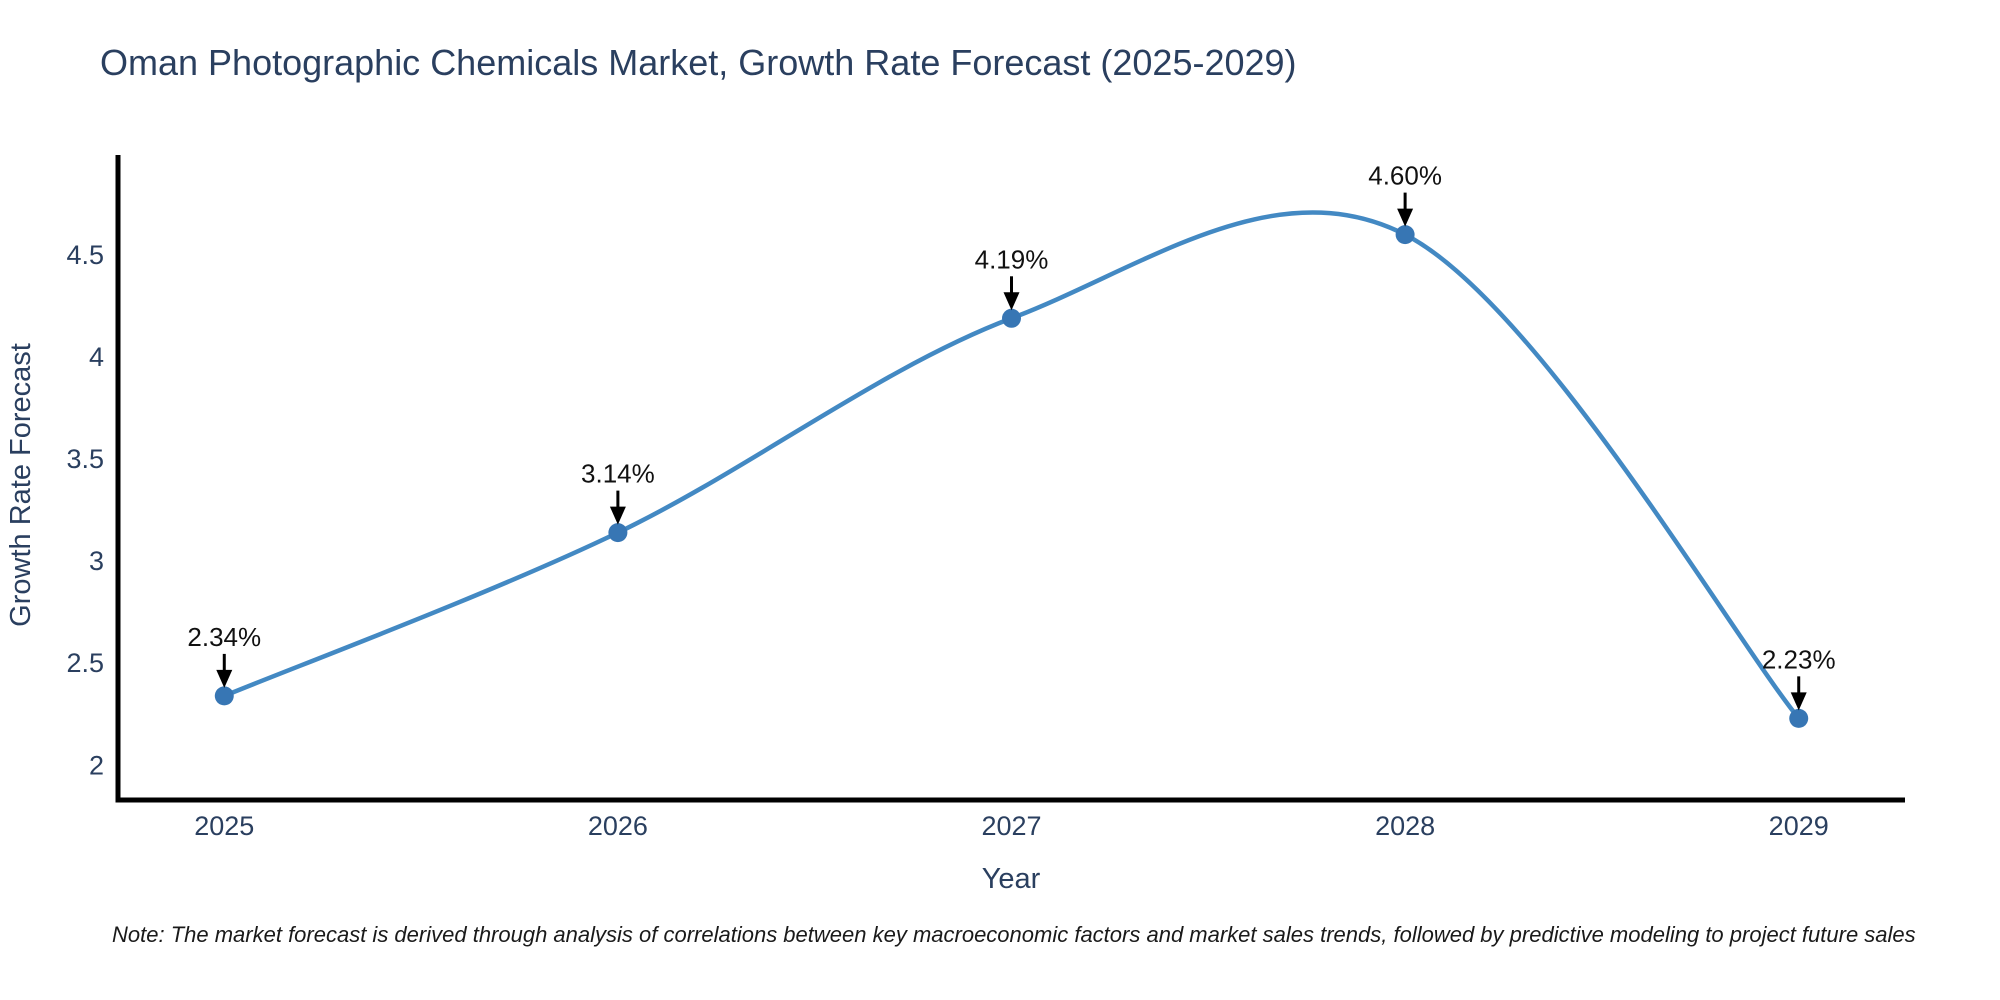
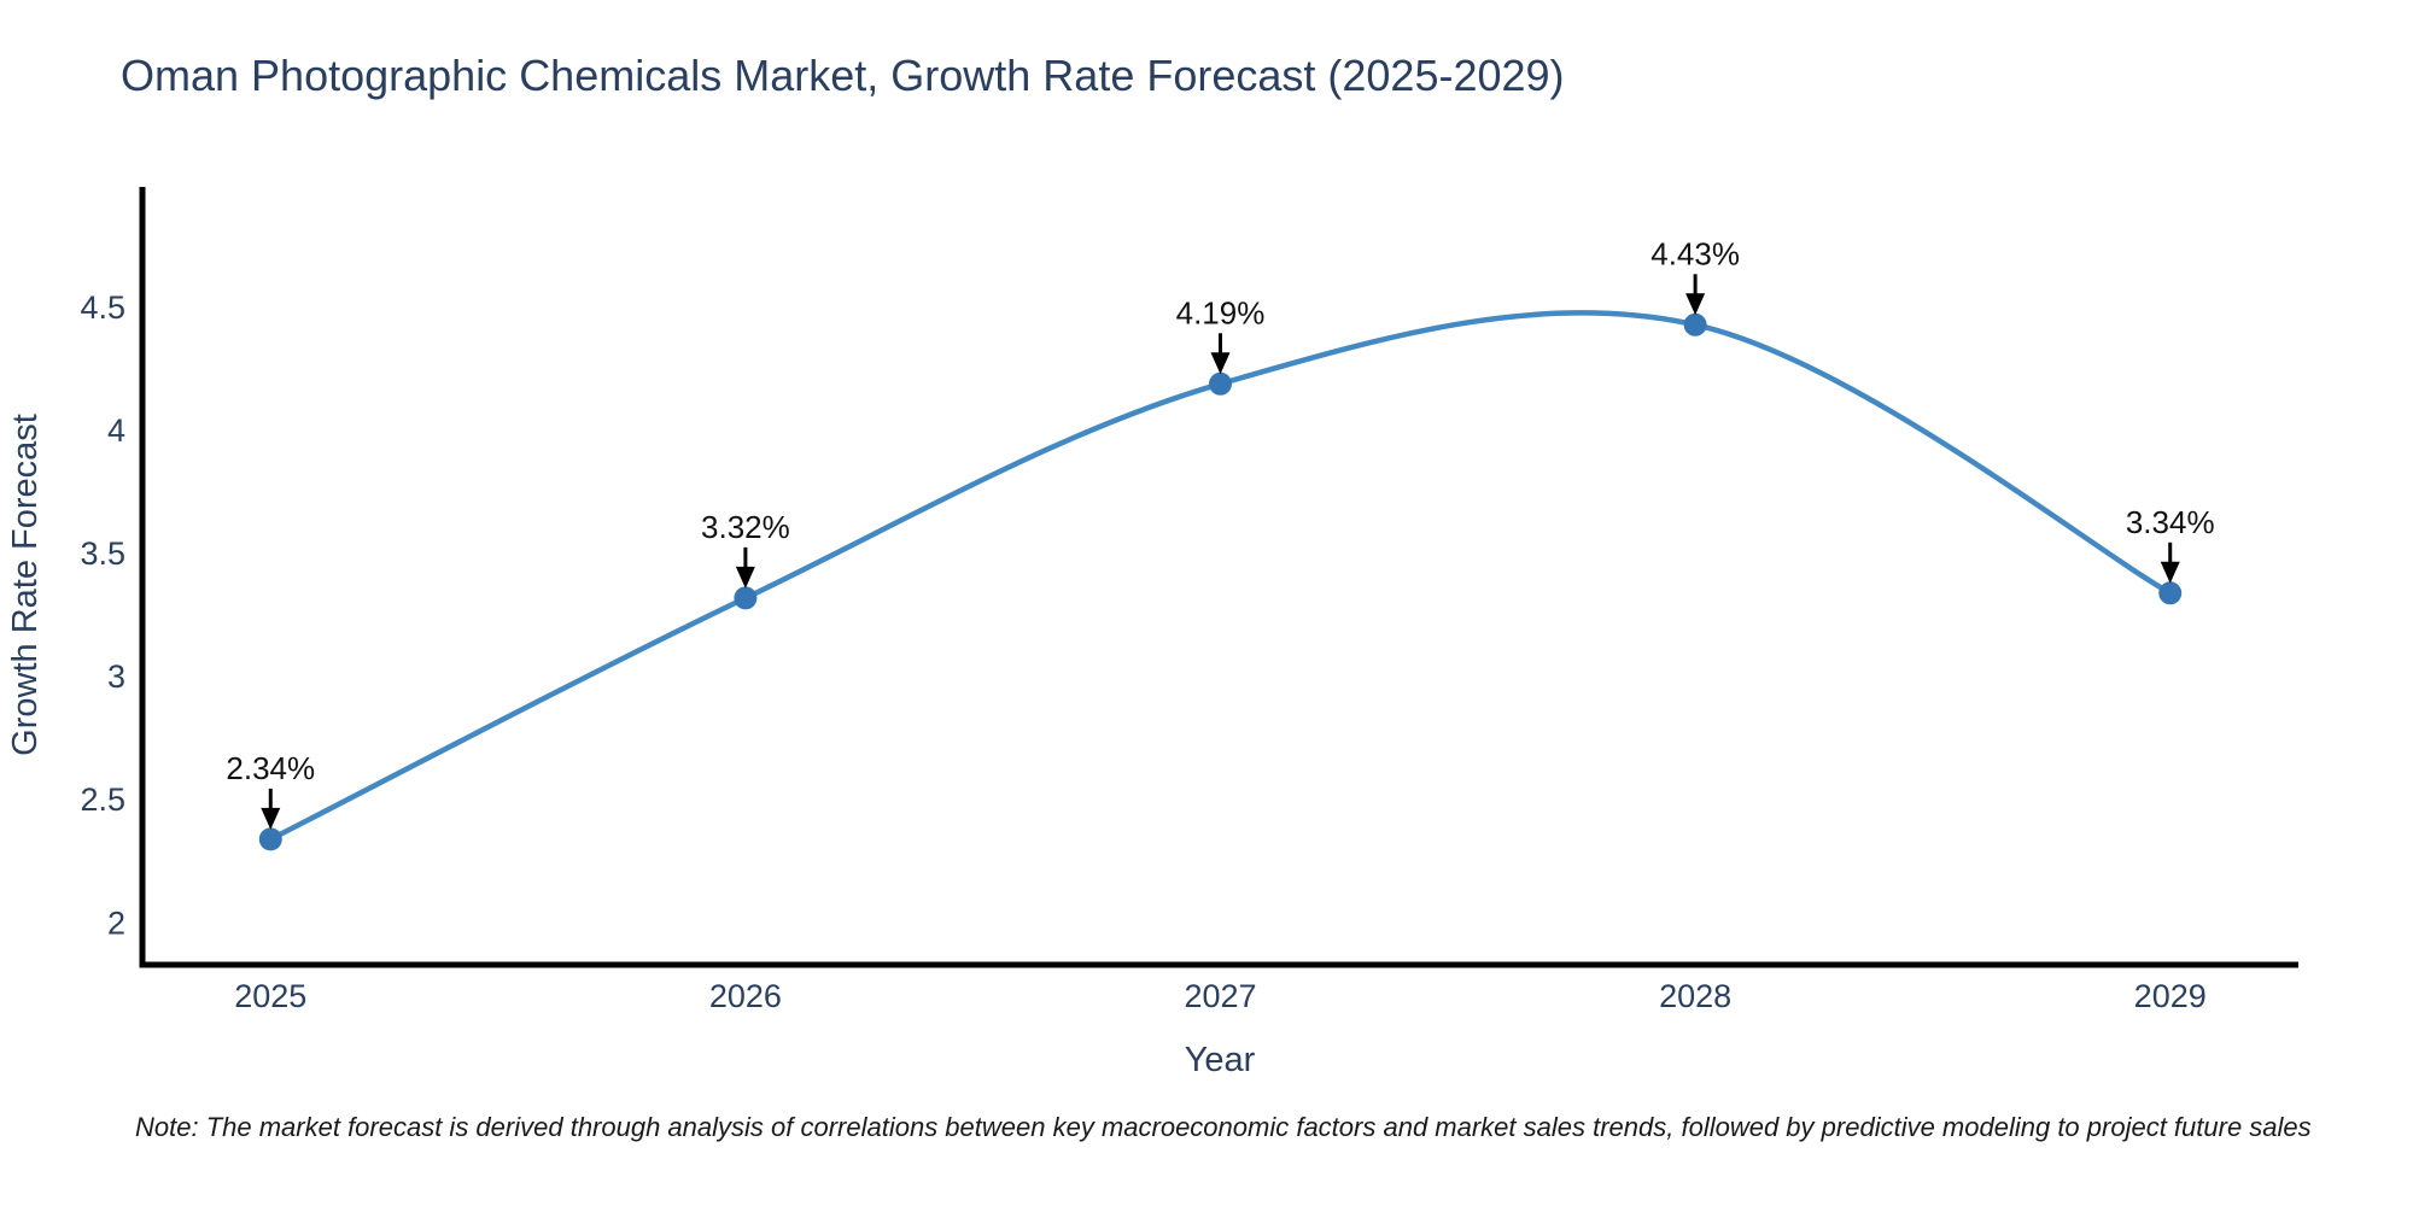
2026: 3.14% -> 3.32%
2028: 4.60% -> 4.43%
2029: 2.23% -> 3.34%
